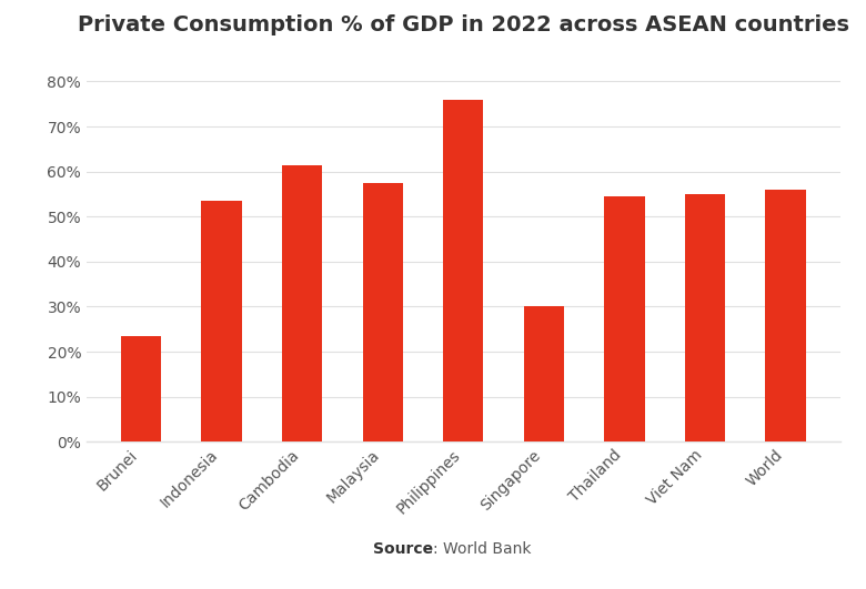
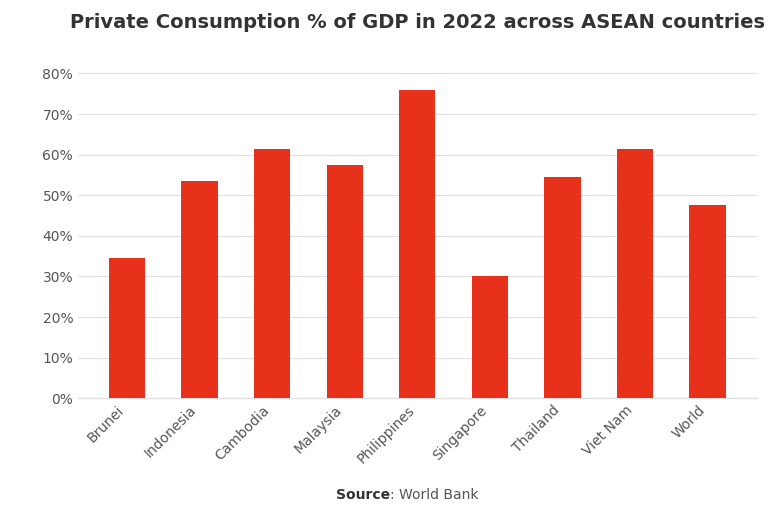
Brunei: 23.5% -> 34.5%
Viet Nam: 55.0% -> 61.5%
World: 56.0% -> 47.5%
